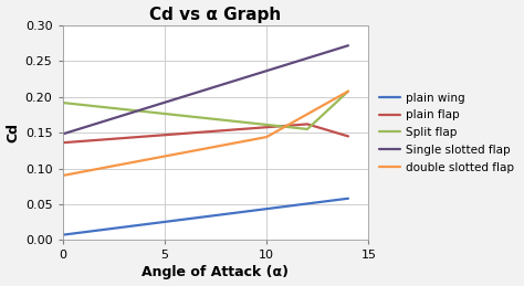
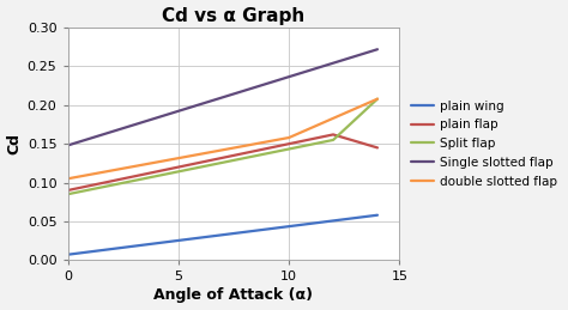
plain flap/0: 0.136 -> 0.090
Split flap/0: 0.192 -> 0.085
double slotted flap/0: 0.090 -> 0.105
double slotted flap/10: 0.144 -> 0.158
